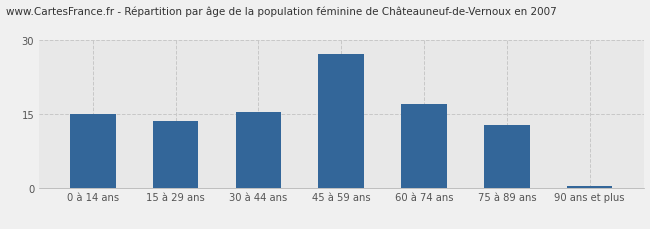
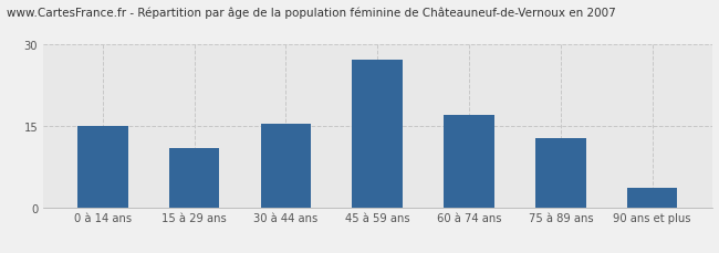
15 à 29 ans: 13.5 -> 11.0
90 ans et plus: 0.3 -> 3.5
